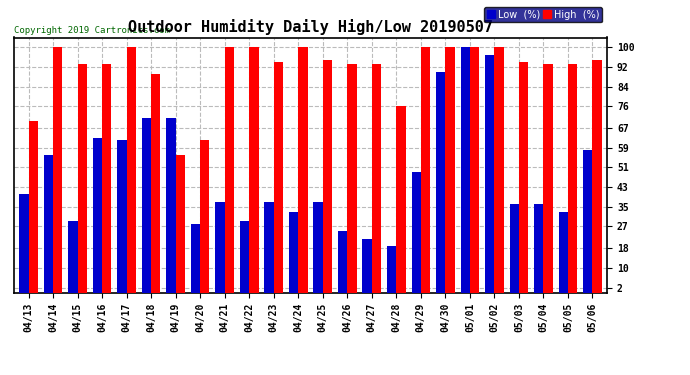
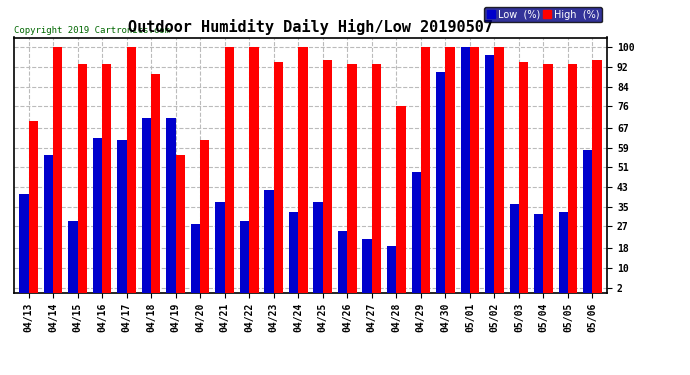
Low (%)/04/23: 37 -> 42
Low (%)/05/04: 36 -> 32
